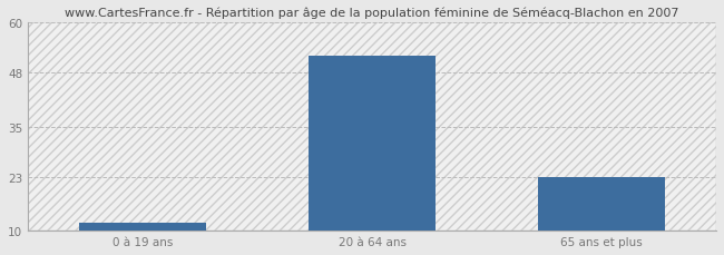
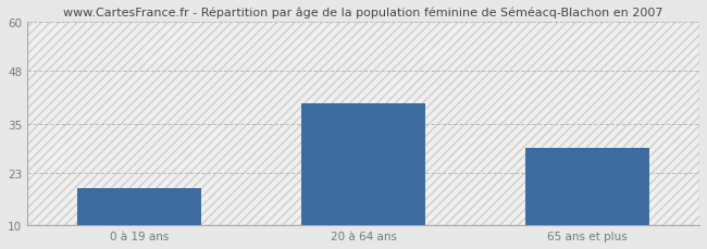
0 à 19 ans: 12 -> 19
20 à 64 ans: 52 -> 40
65 ans et plus: 23 -> 29
